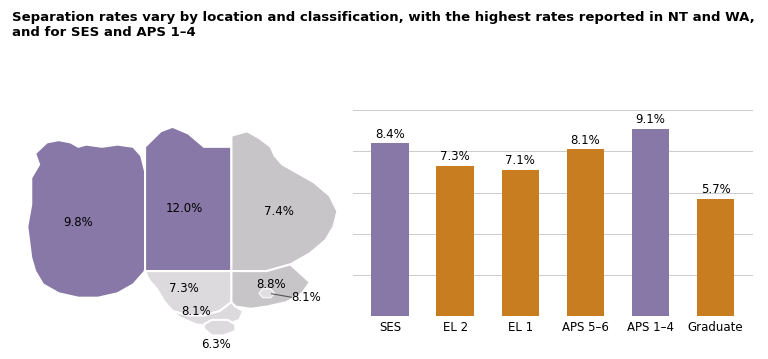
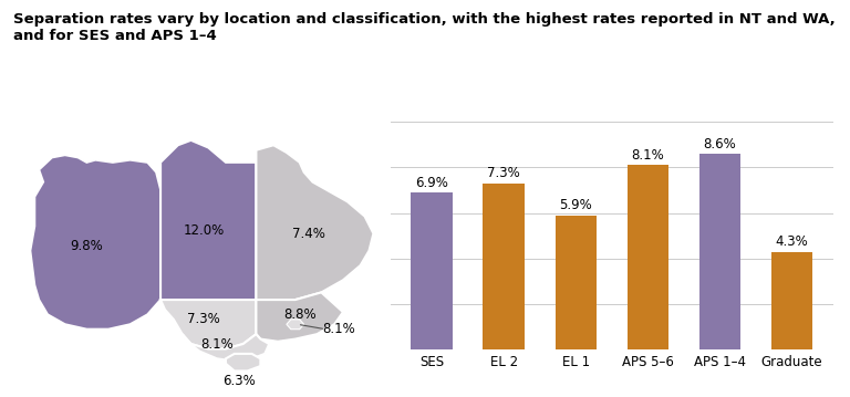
SES: 8.4% -> 6.9%
EL 1: 7.1% -> 5.9%
APS 1–4: 9.1% -> 8.6%
Graduate: 5.7% -> 4.3%
